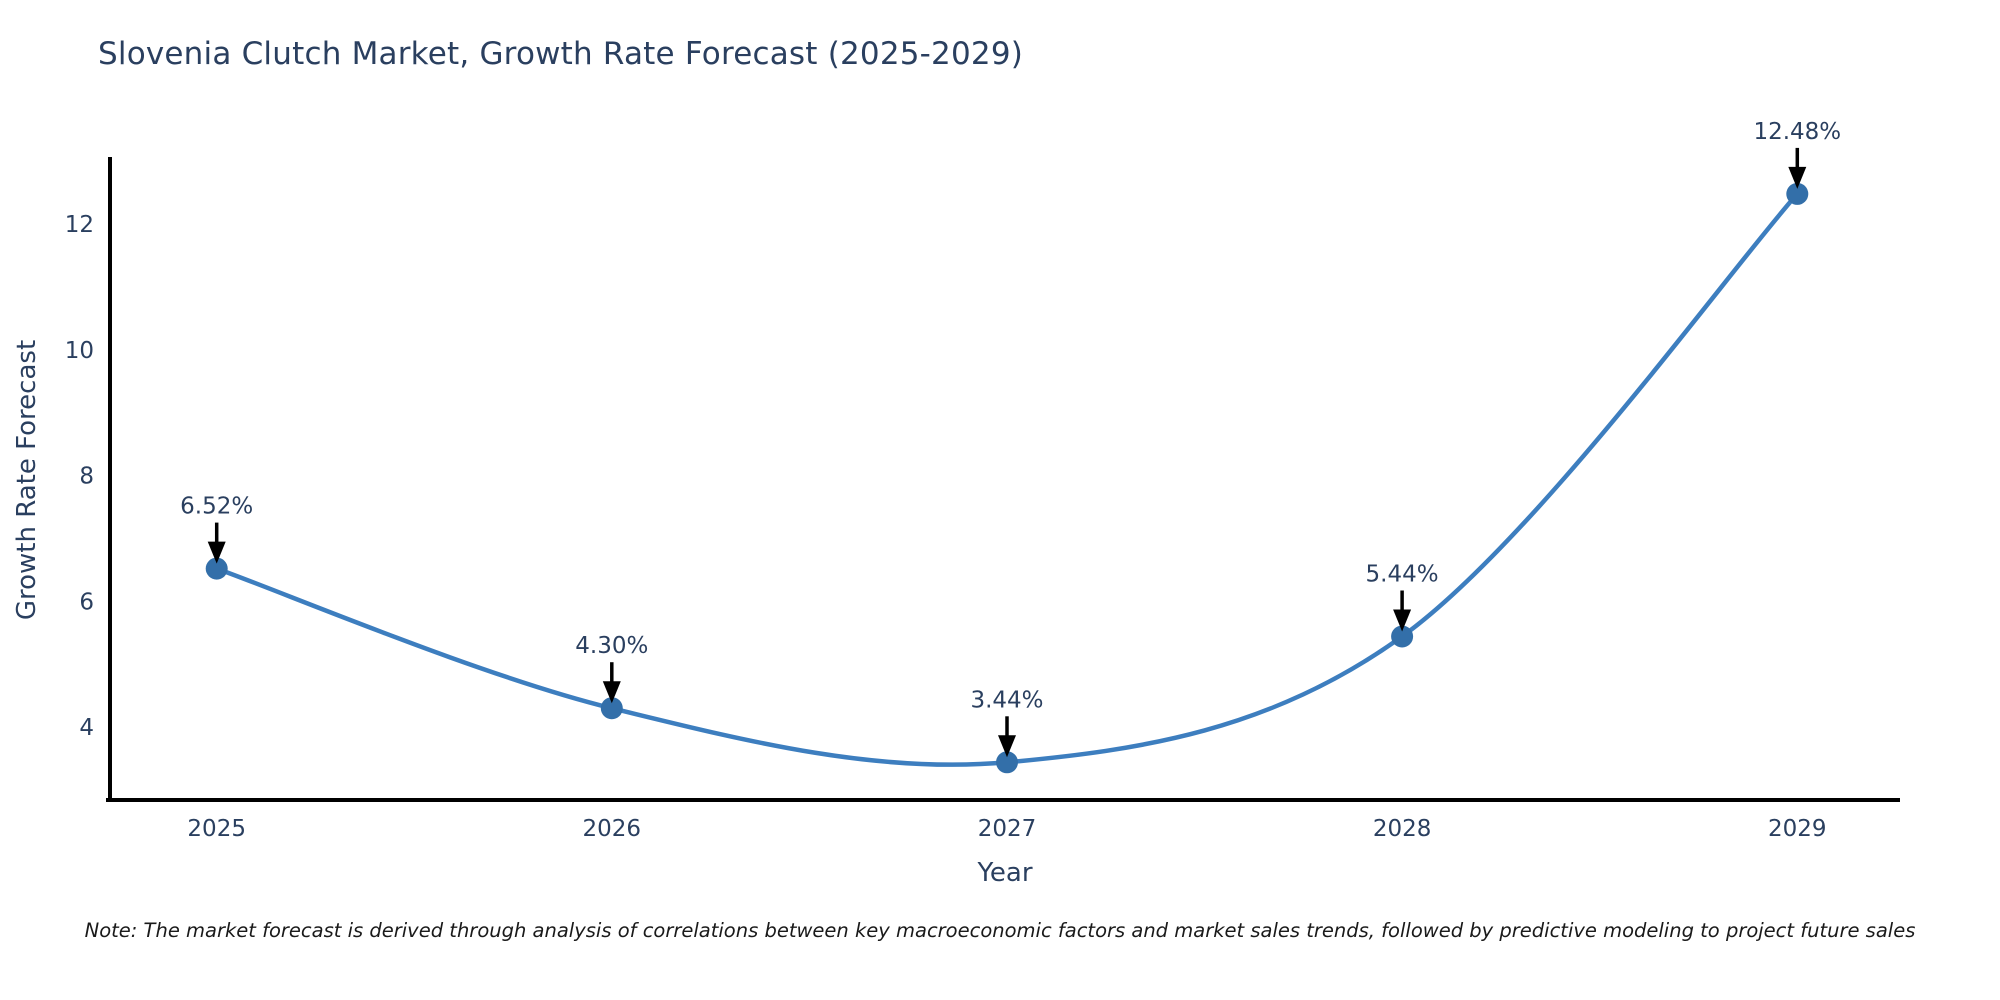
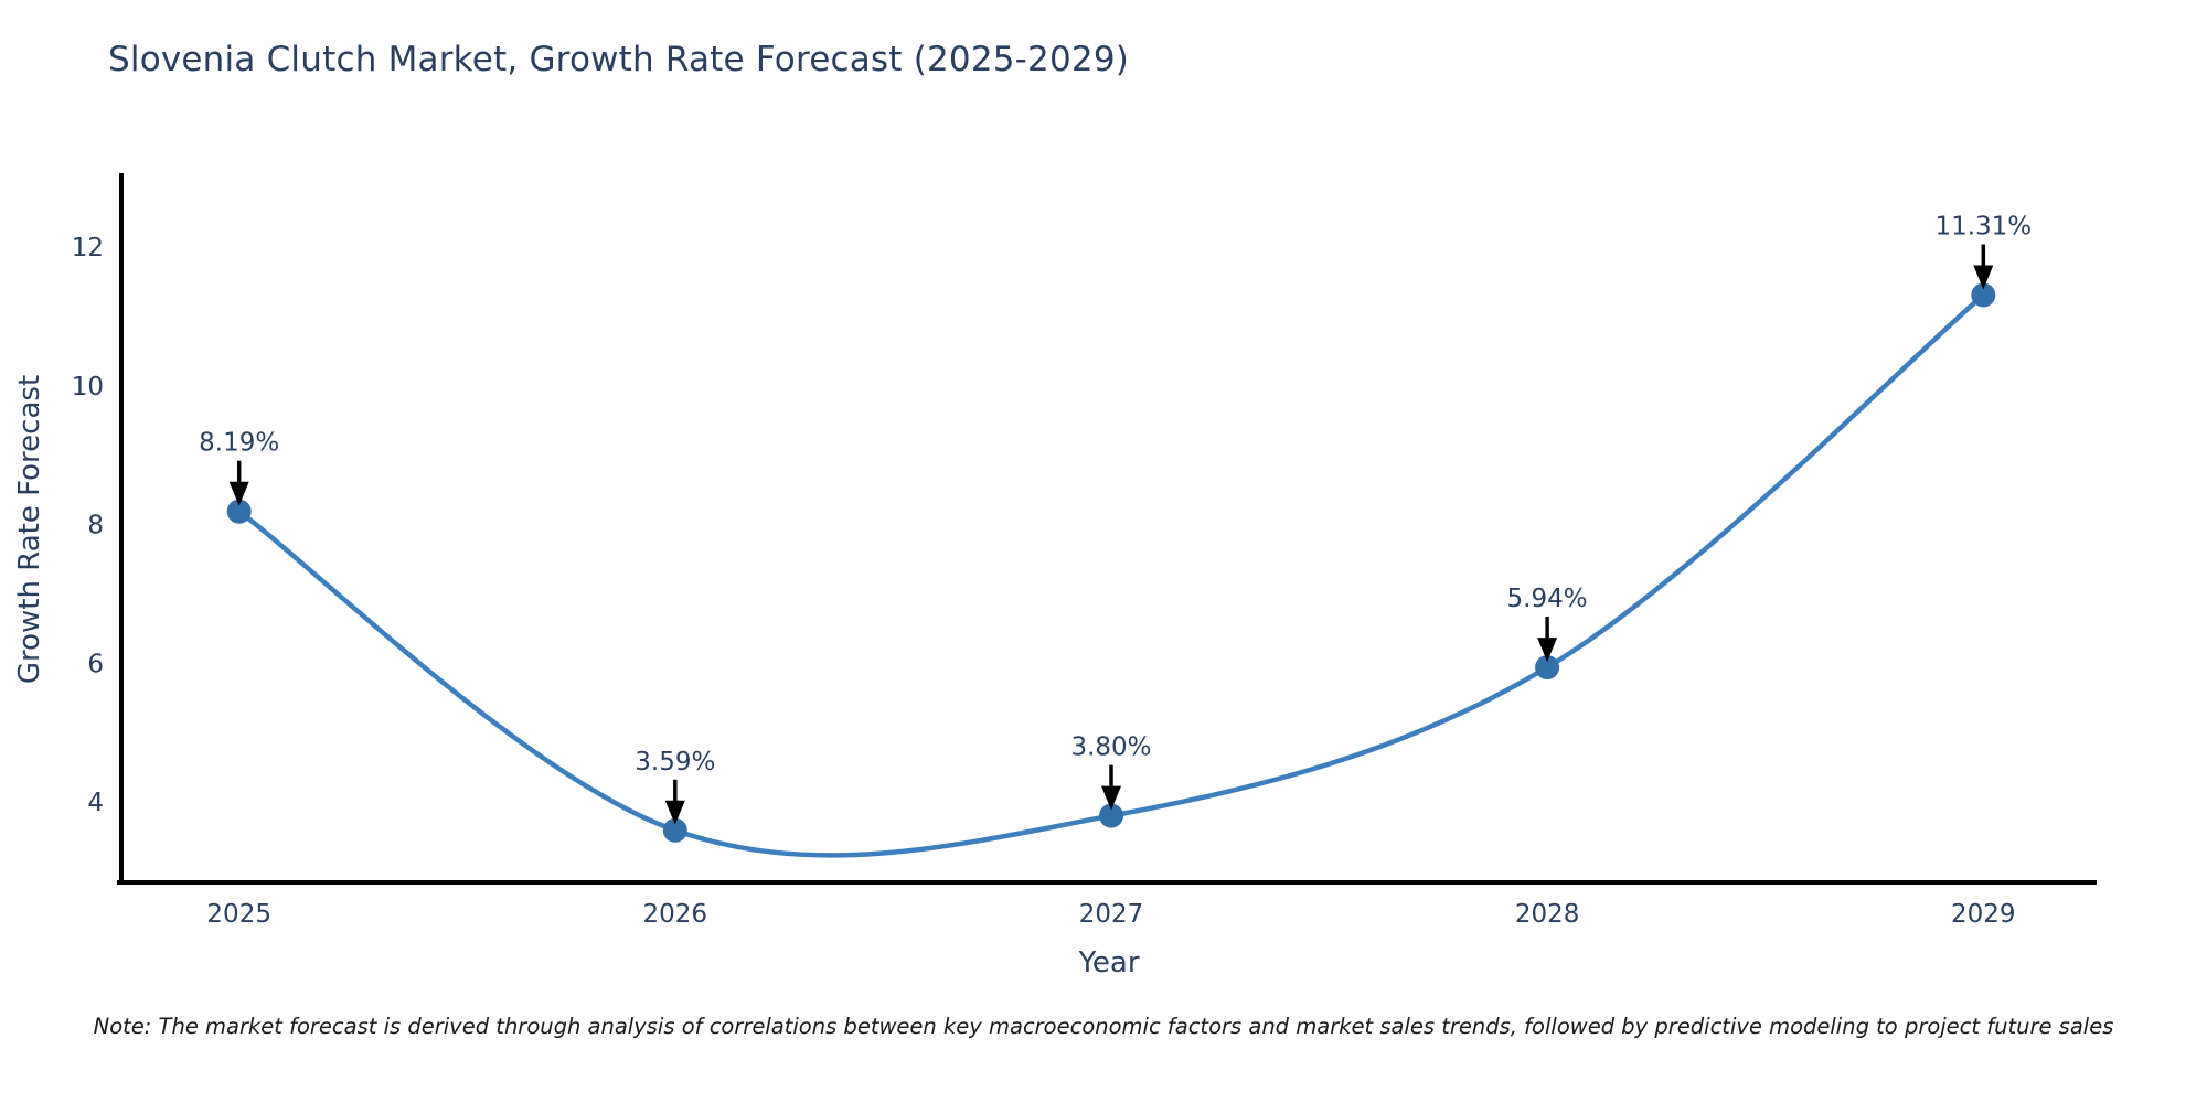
2025: 6.52% -> 8.19%
2026: 4.30% -> 3.59%
2027: 3.44% -> 3.80%
2028: 5.44% -> 5.94%
2029: 12.48% -> 11.31%
